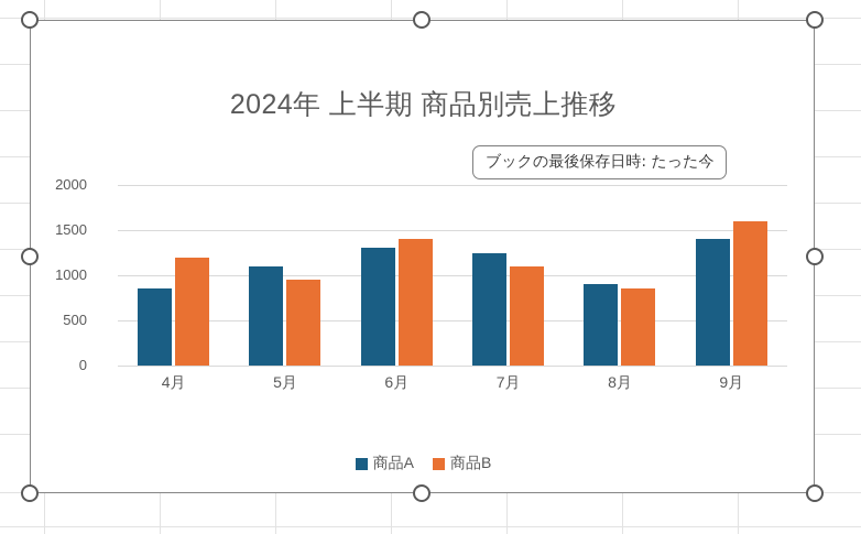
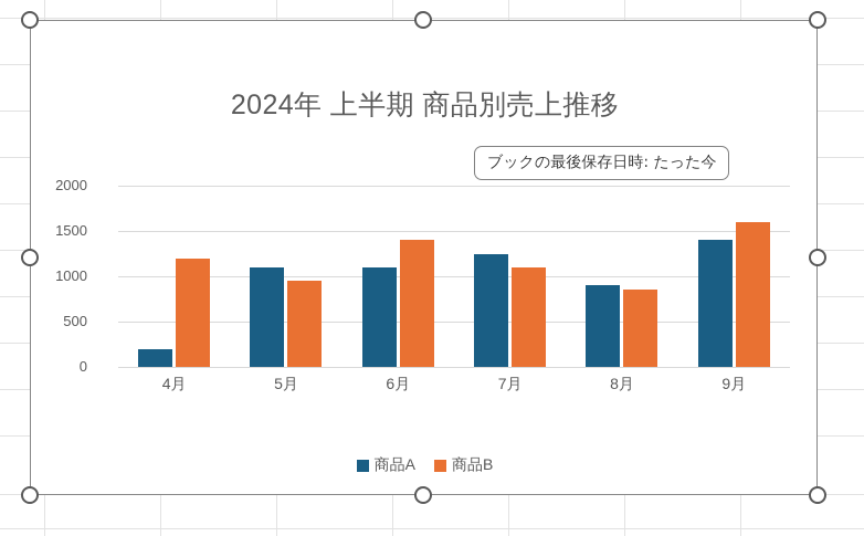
商品A/4月: 800 -> 200
商品A/6月: 1300 -> 1100
